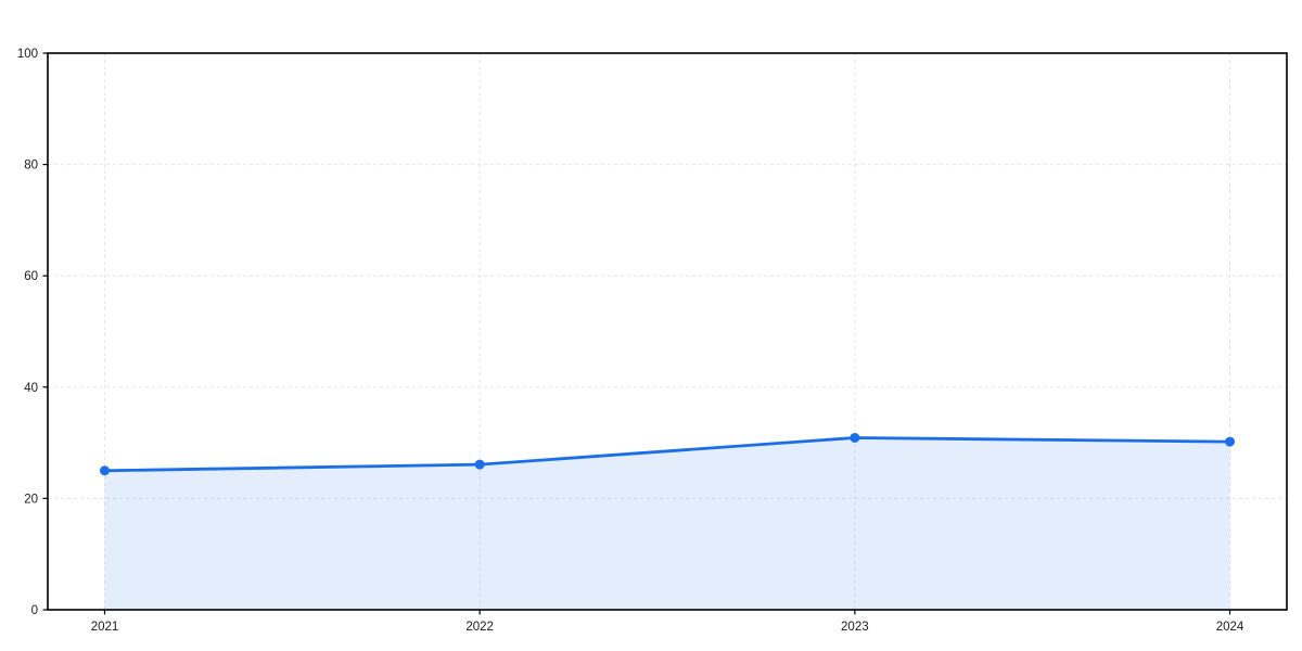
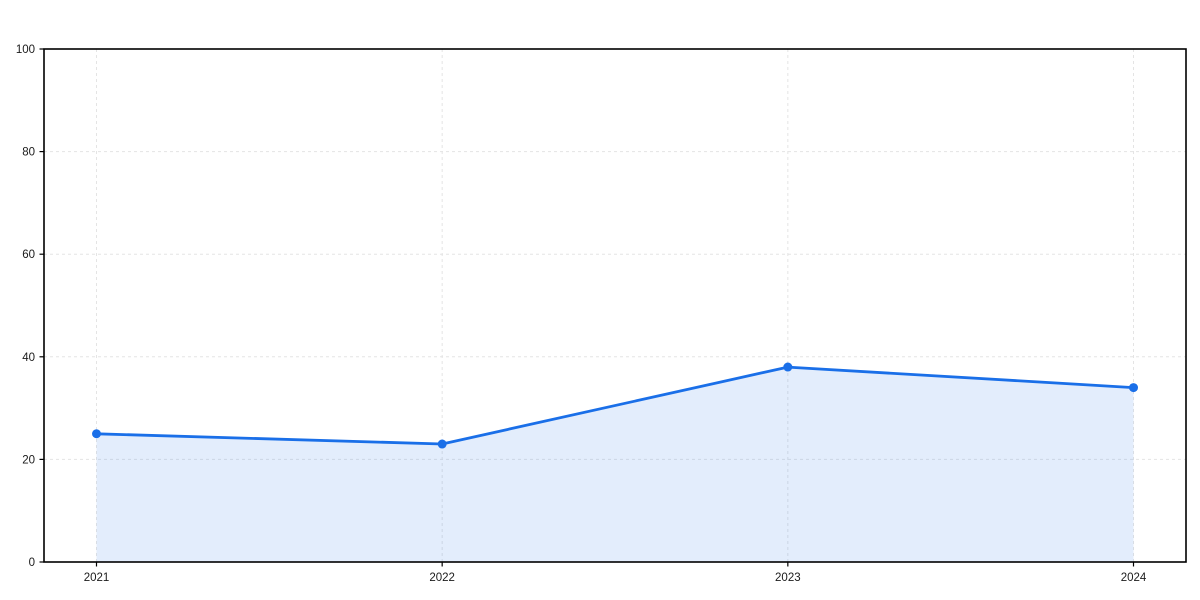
2022: 26 -> 23
2023: 31 -> 38
2024: 30 -> 34
